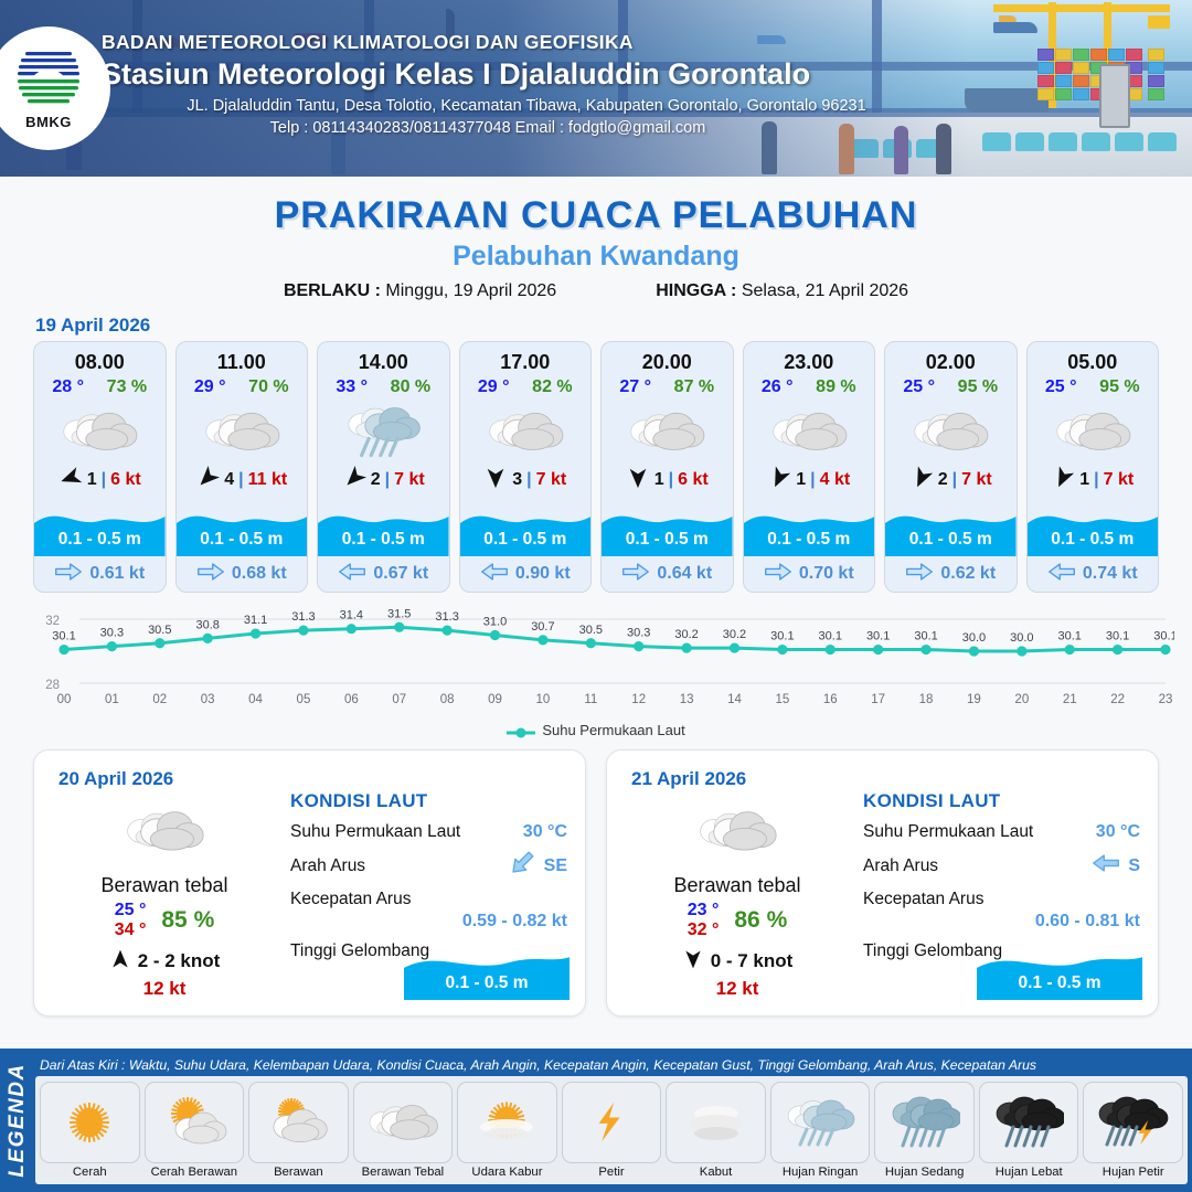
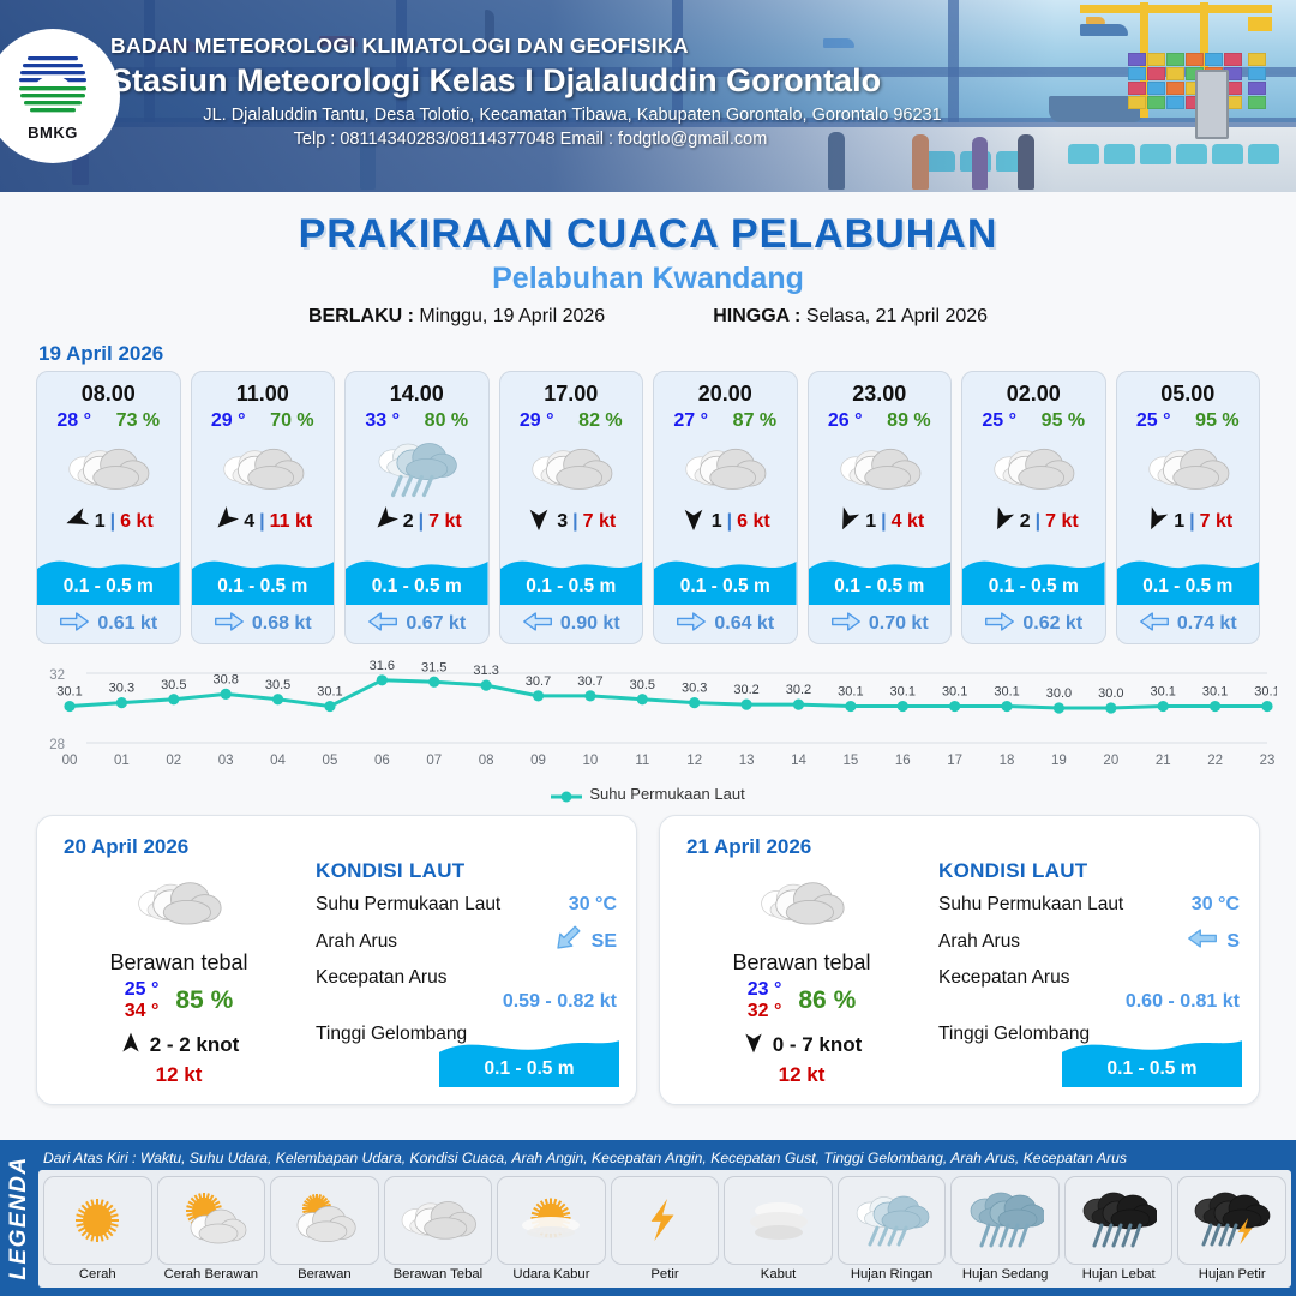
04: 31.1 -> 30.5
05: 31.3 -> 30.1
06: 31.4 -> 31.6
09: 31.0 -> 30.7
